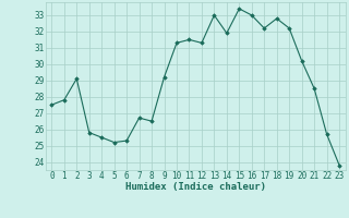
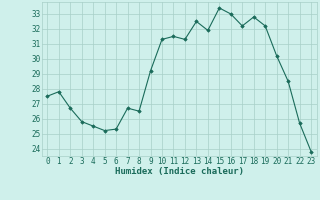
2: 29.1 -> 26.7
13: 33.0 -> 32.5
